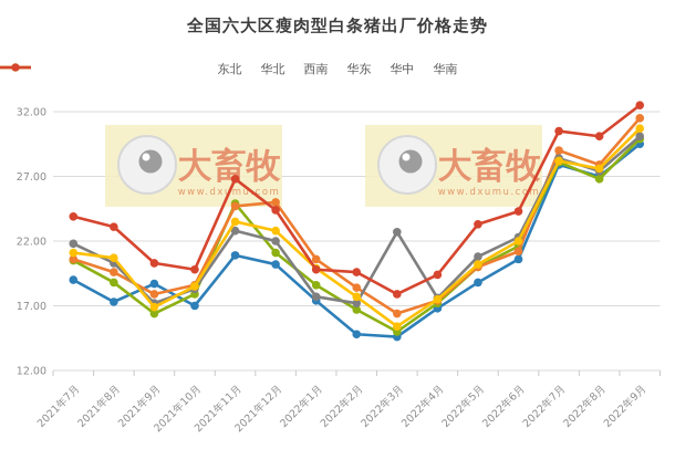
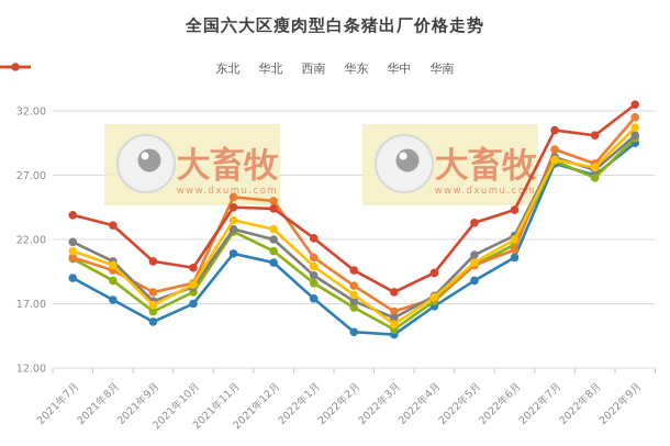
华中/2021年8月: 20.7 -> 20.0
东北/2021年9月: 18.7 -> 15.6
华北/2021年11月: 24.9 -> 22.6
西南/2021年11月: 24.7 -> 25.3
华南/2021年11月: 26.8 -> 24.5
华东/2022年1月: 17.7 -> 19.2
华南/2022年1月: 19.8 -> 22.1
华东/2022年3月: 22.7 -> 15.9
